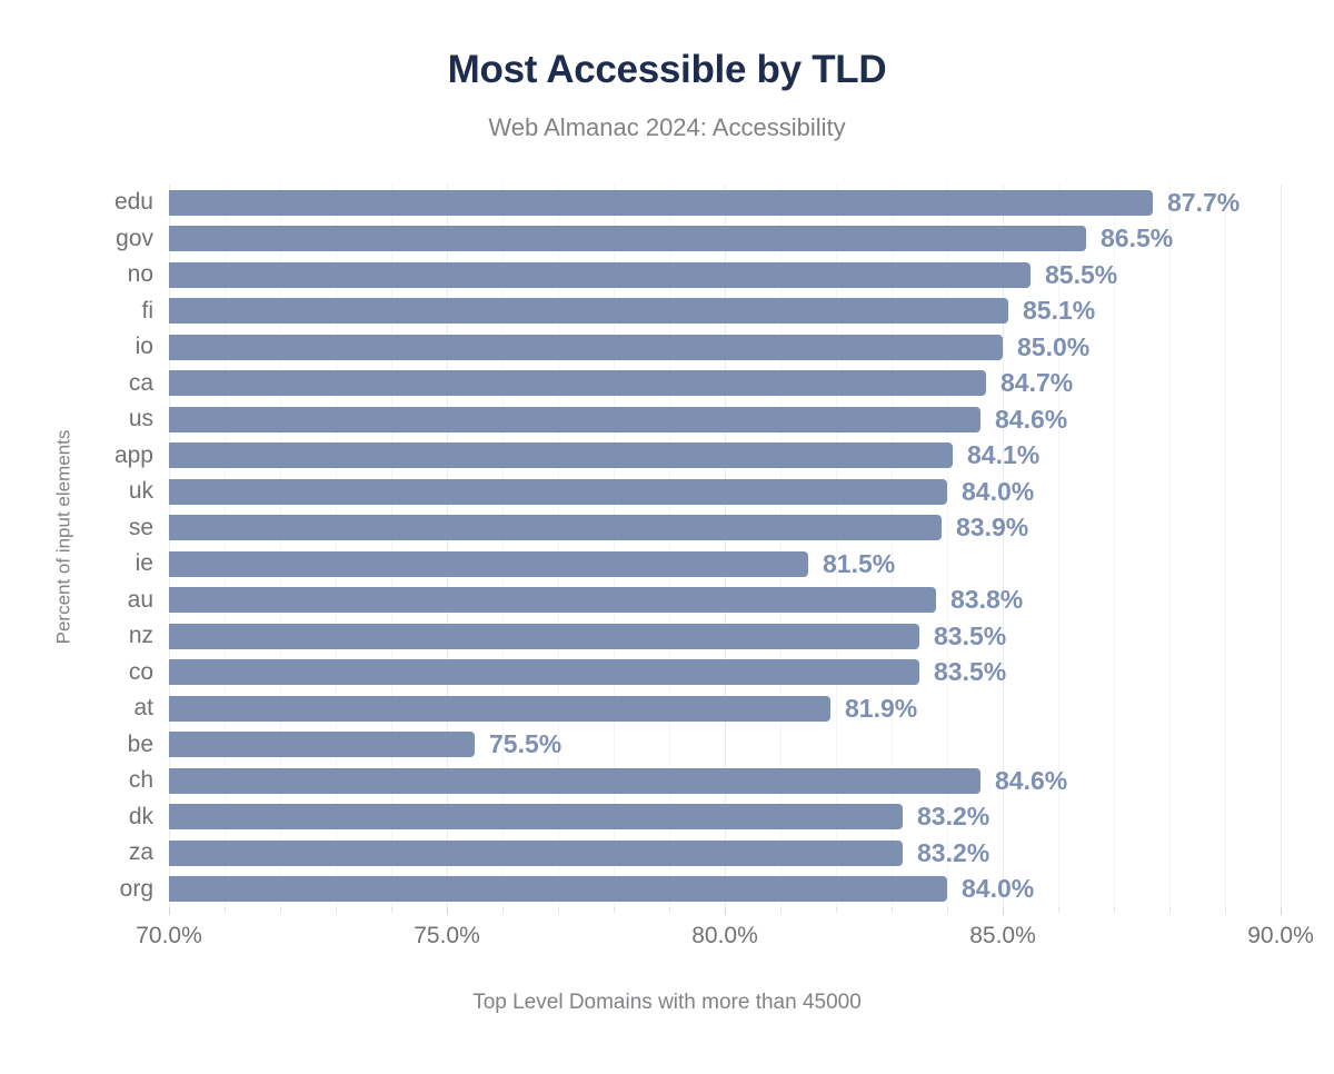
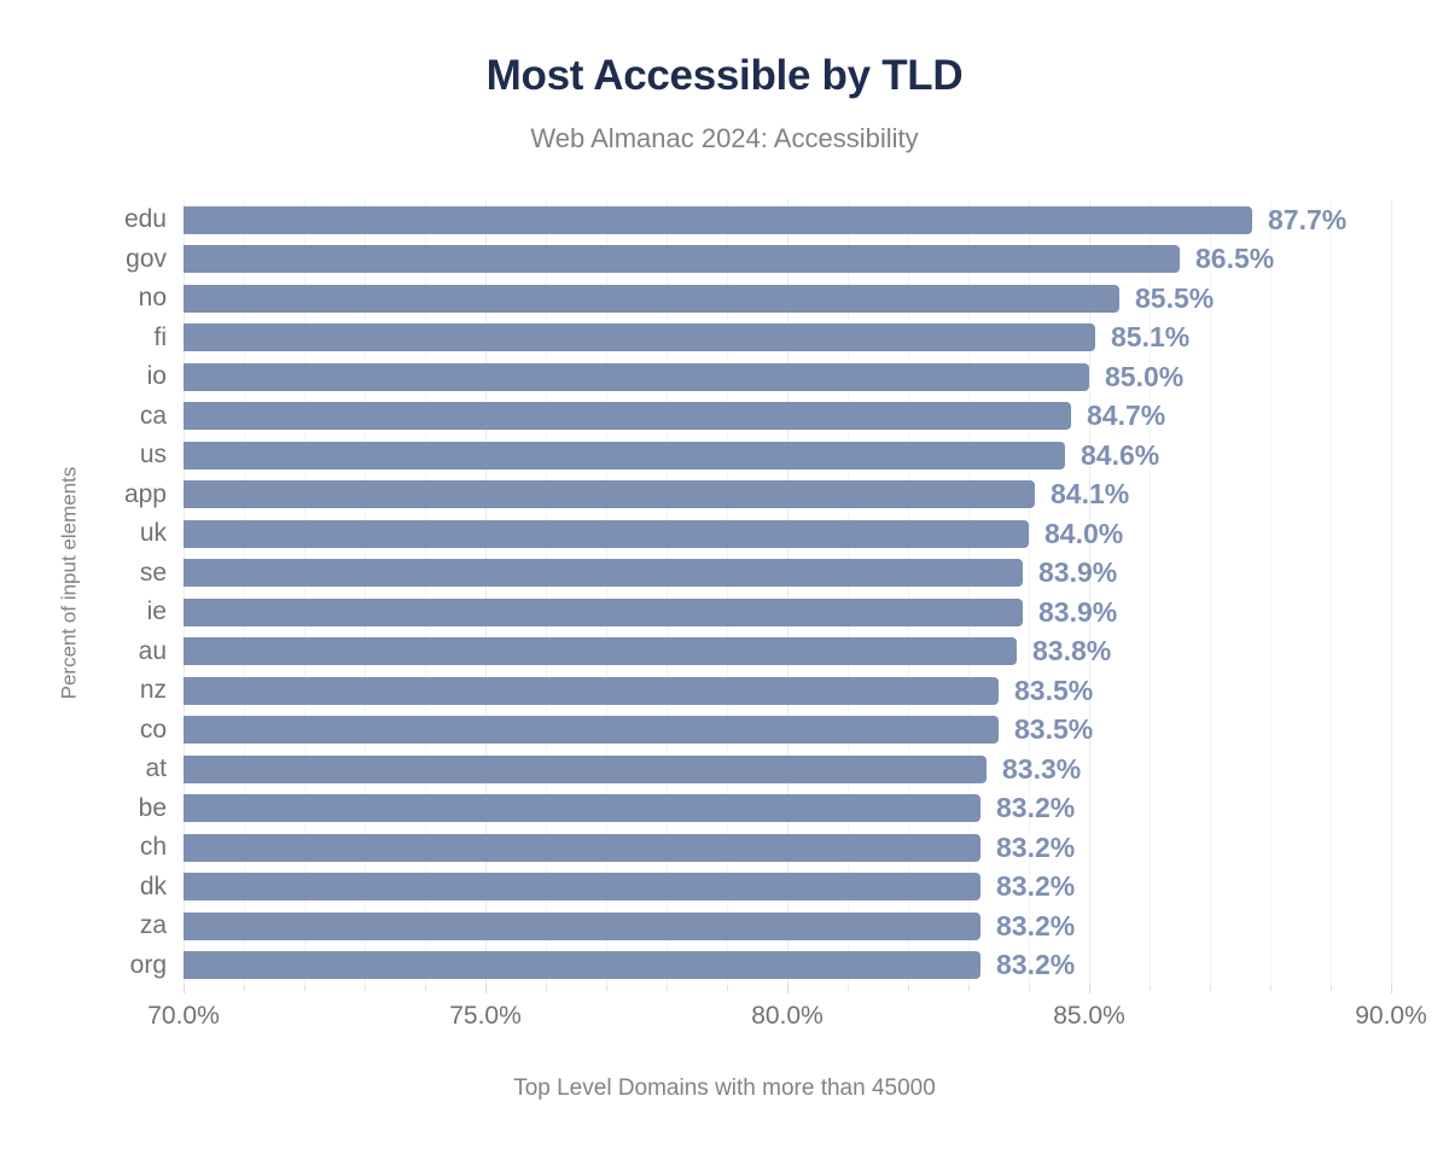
ie: 81.5% -> 83.9%
at: 81.9% -> 83.3%
be: 75.5% -> 83.2%
ch: 84.6% -> 83.2%
org: 84.0% -> 83.2%
